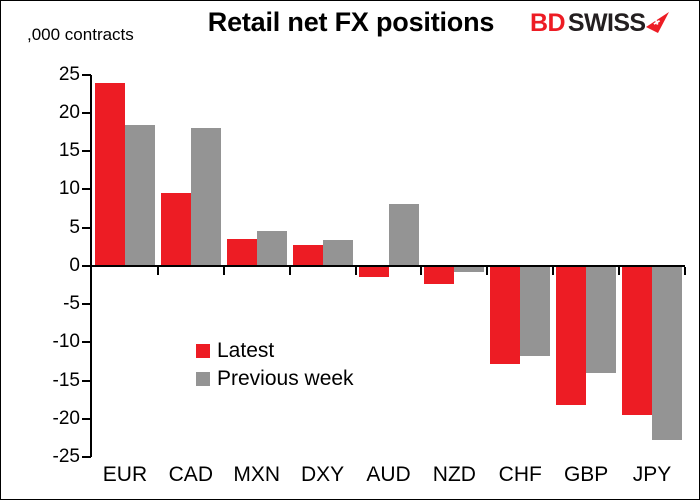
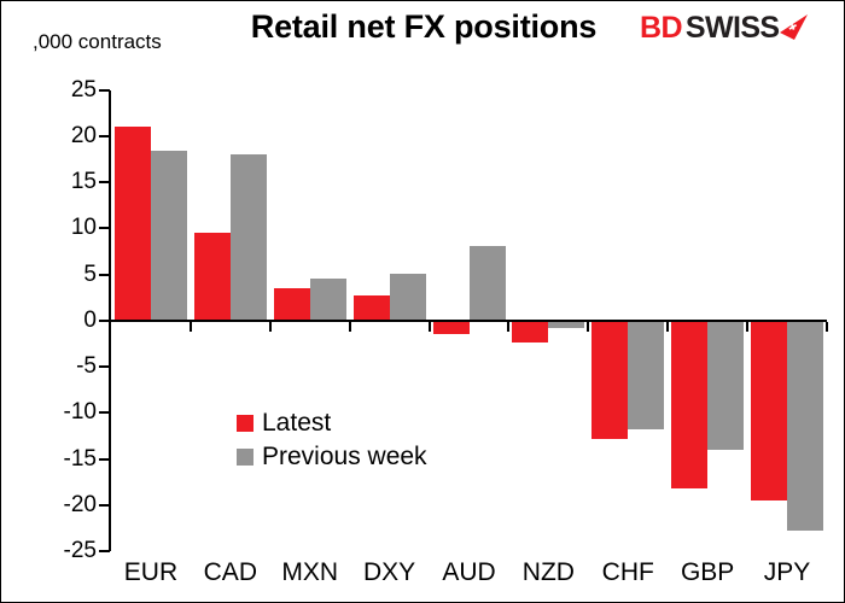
Latest/EUR: 24 -> 21
Previous week/DXY: 3 -> 5
